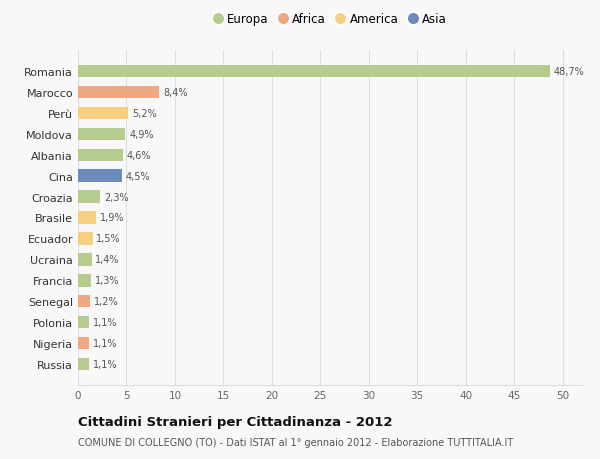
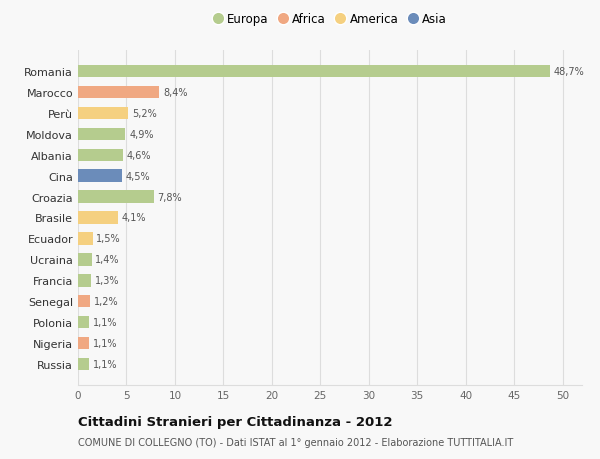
Croazia: 2,3% -> 7,8%
Brasile: 1,9% -> 4,1%
